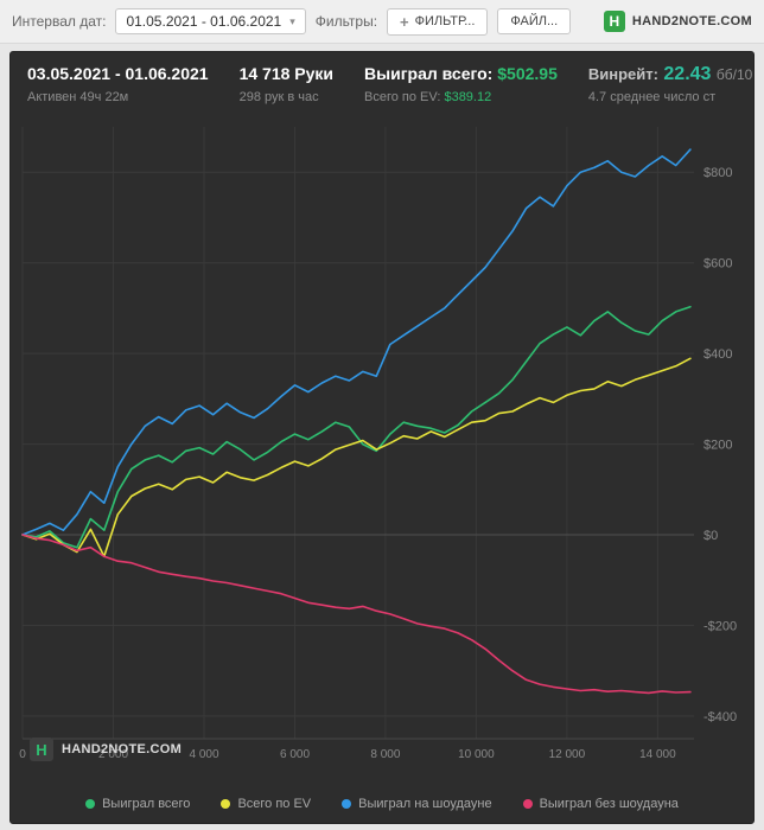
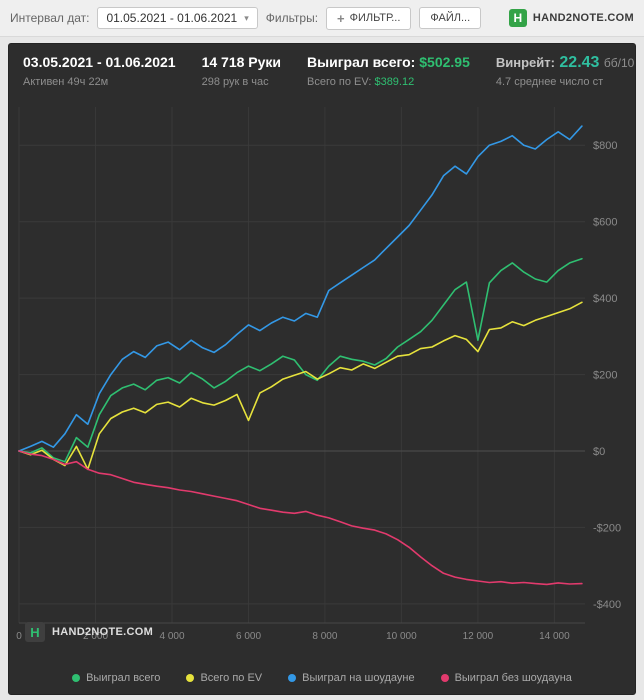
Всего по EV/6000: $160 -> $80
Выиграл всего/12000: $460 -> $290
Всего по EV/12000: $310 -> $260
